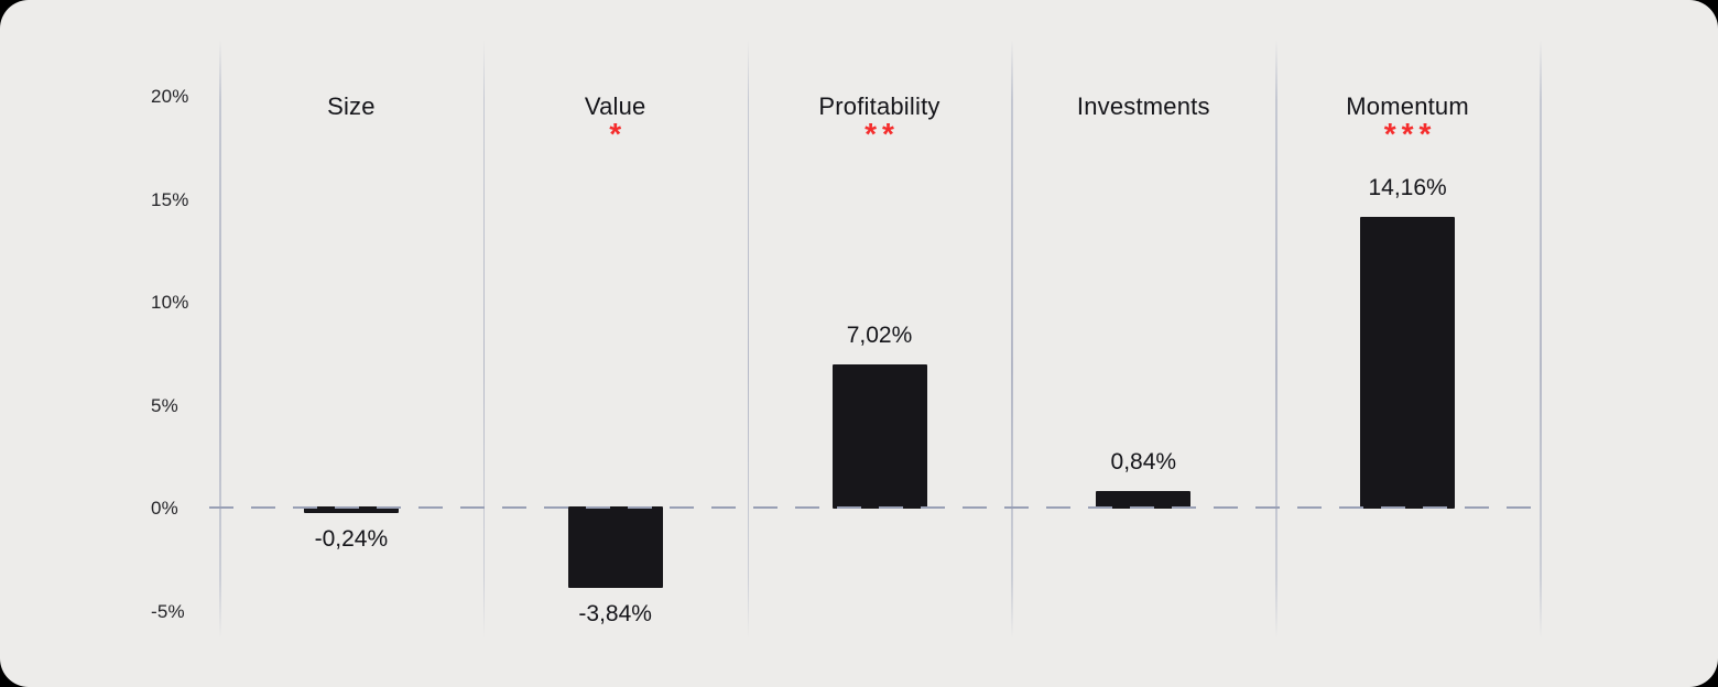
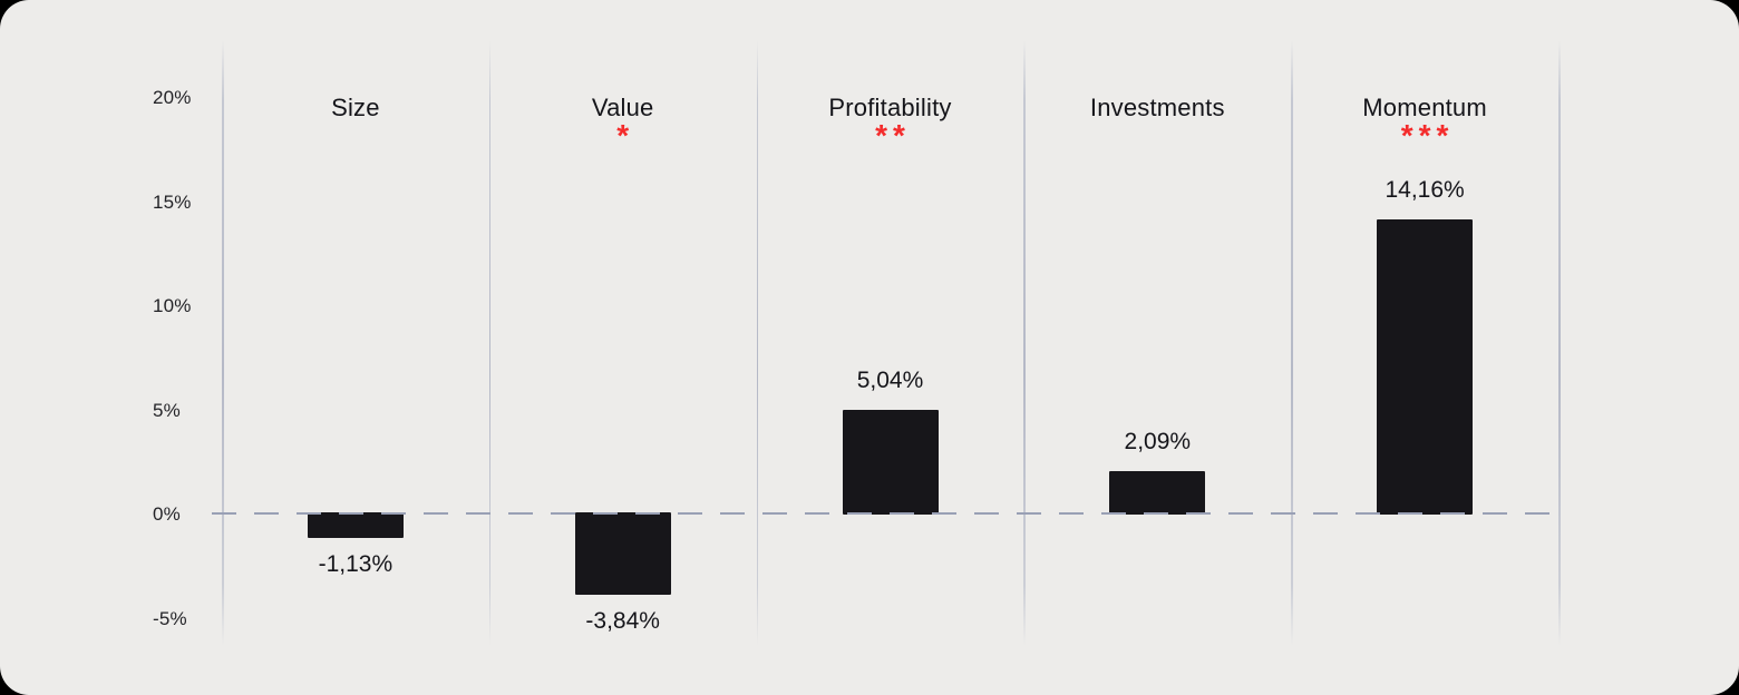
Size: -0,24% -> -1,13%
Profitability: 7,02% -> 5,04%
Investments: 0,84% -> 2,09%
